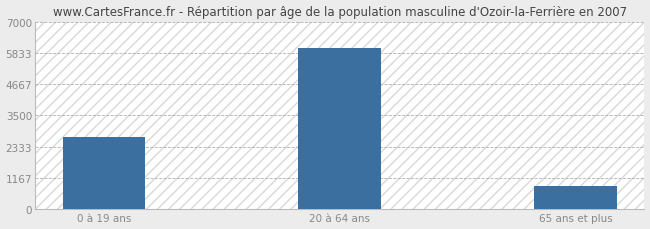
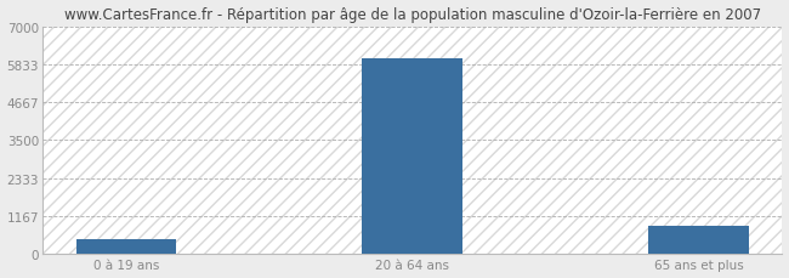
0 à 19 ans: 2700 -> 450
